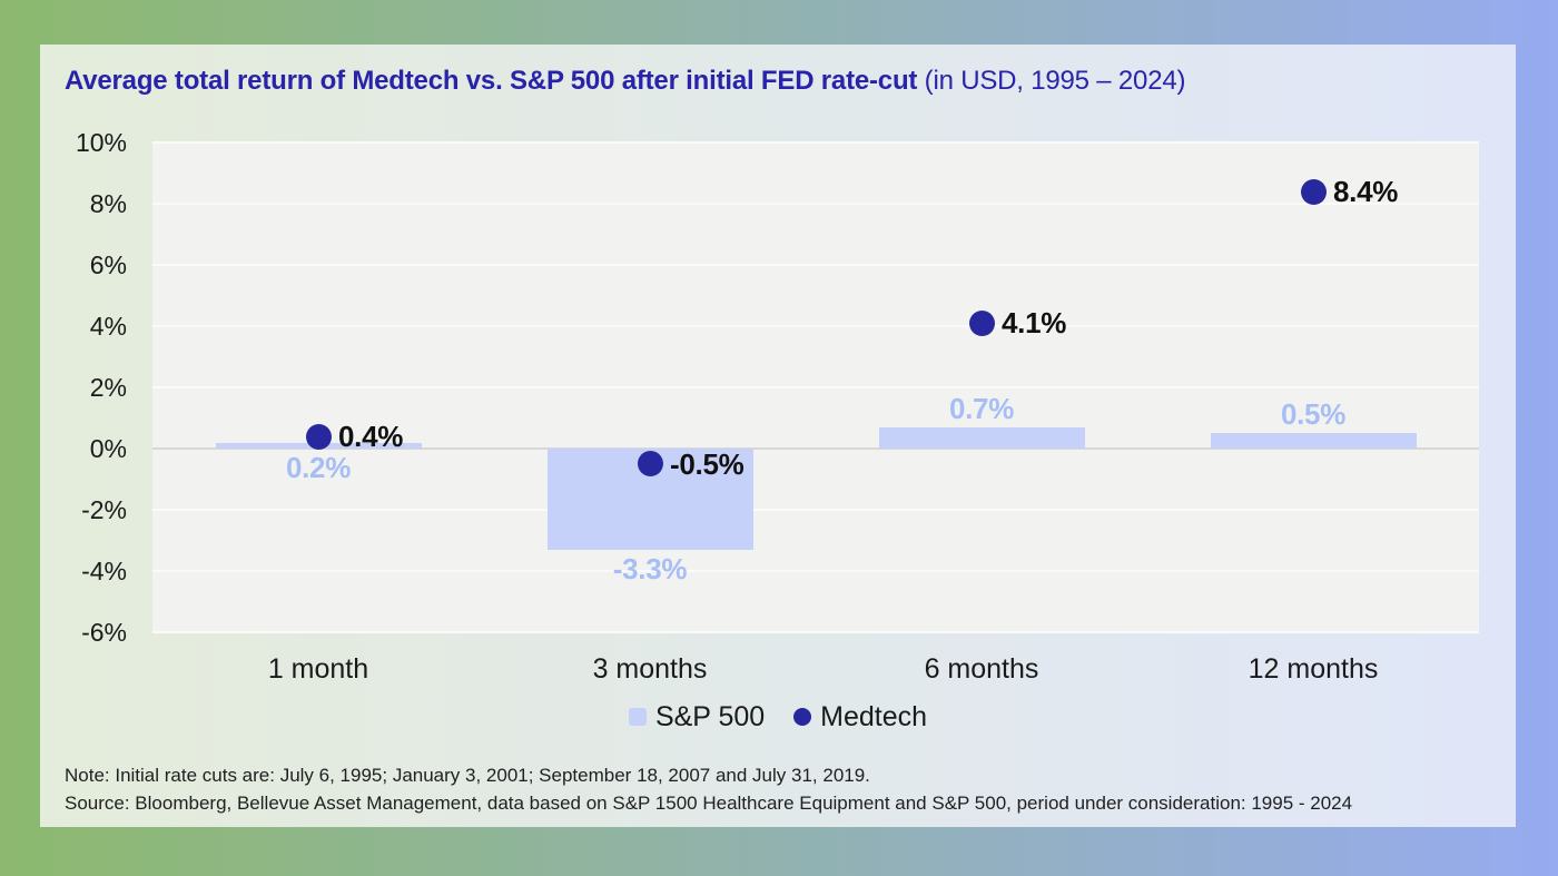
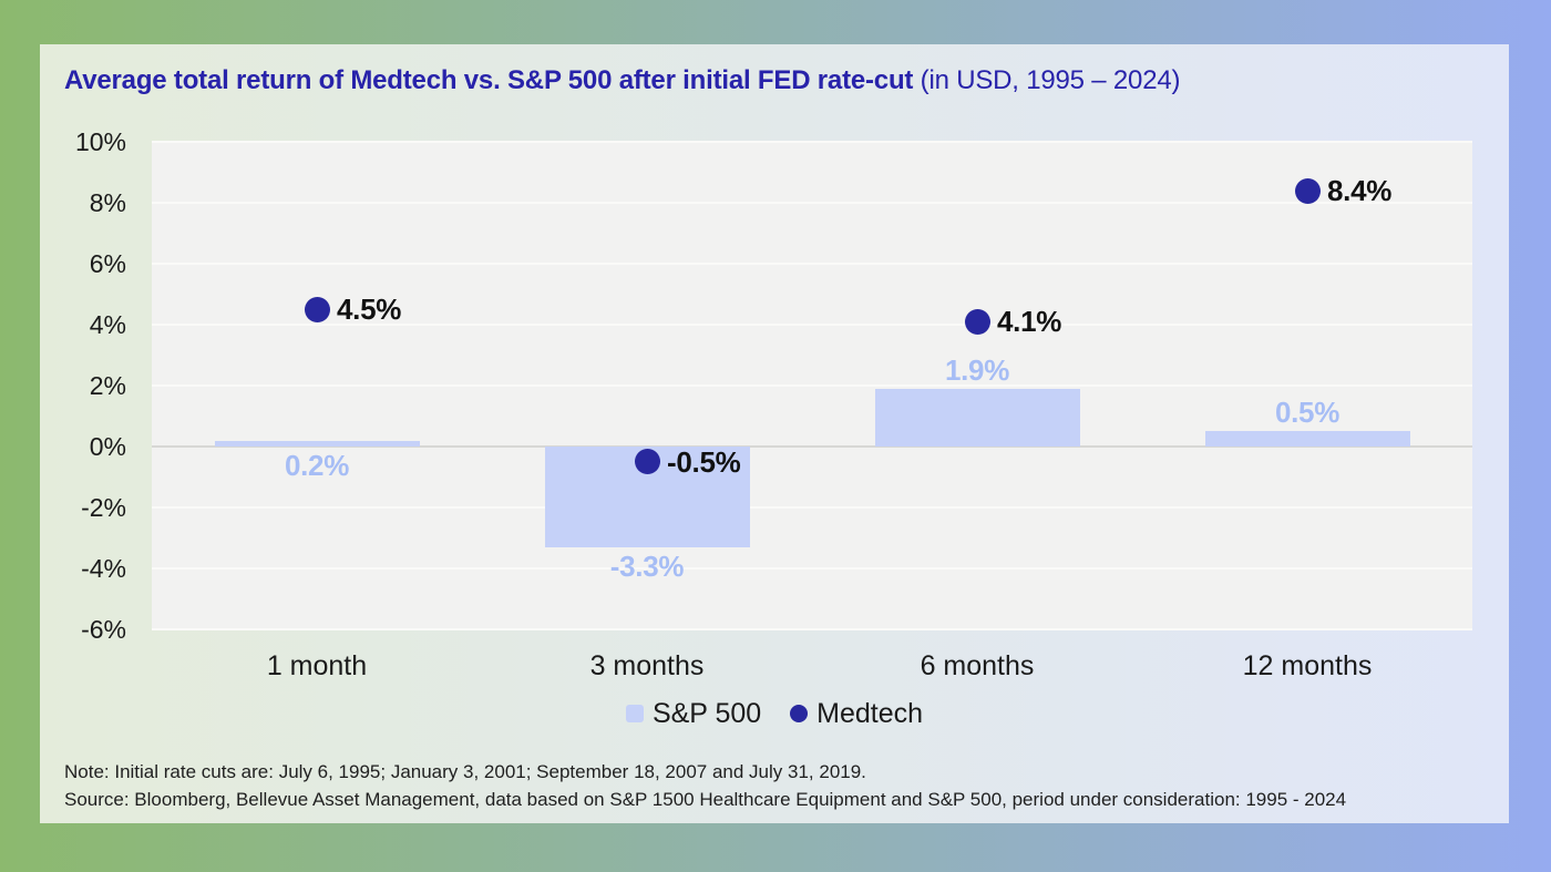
Medtech/1 month: 0.4% -> 4.5%
S&P 500/6 months: 0.7% -> 1.9%
